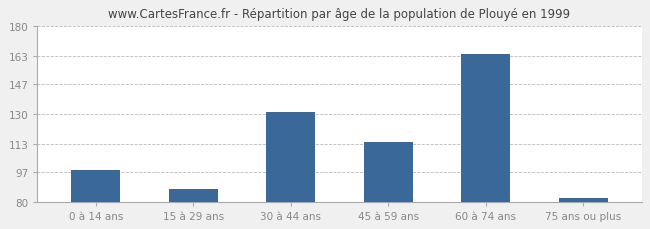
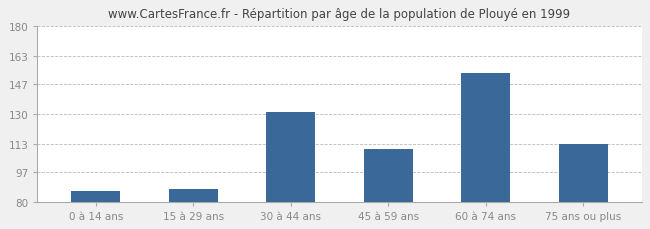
0 à 14 ans: 98 -> 86
45 à 59 ans: 114 -> 110
60 à 74 ans: 164 -> 153
75 ans ou plus: 82 -> 113
